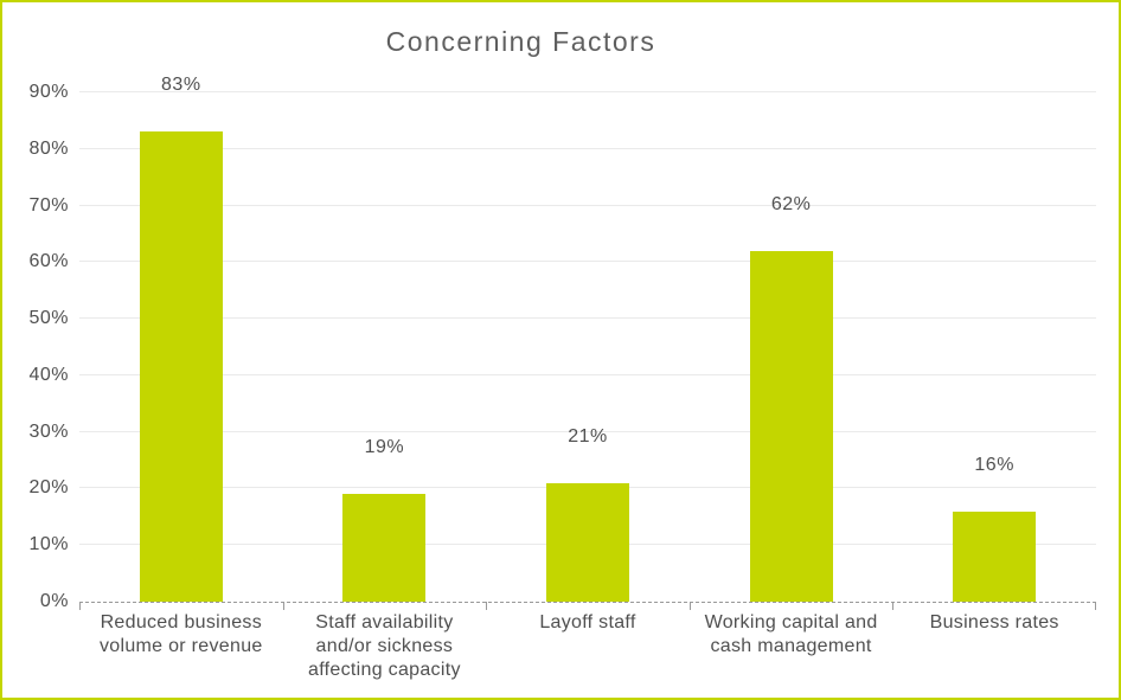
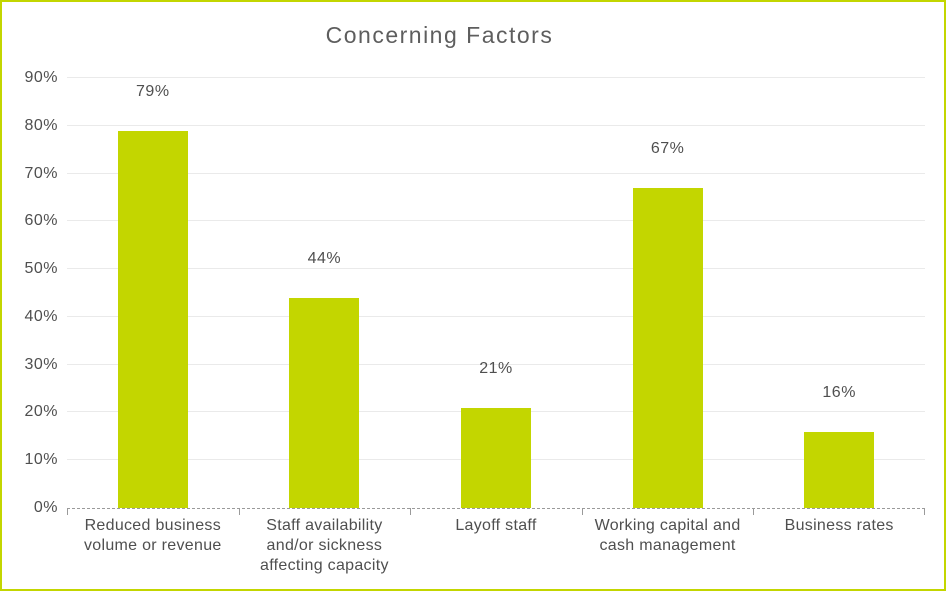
Reduced business volume or revenue: 83% -> 79%
Staff availability and/or sickness affecting capacity: 19% -> 44%
Working capital and cash management: 62% -> 67%
